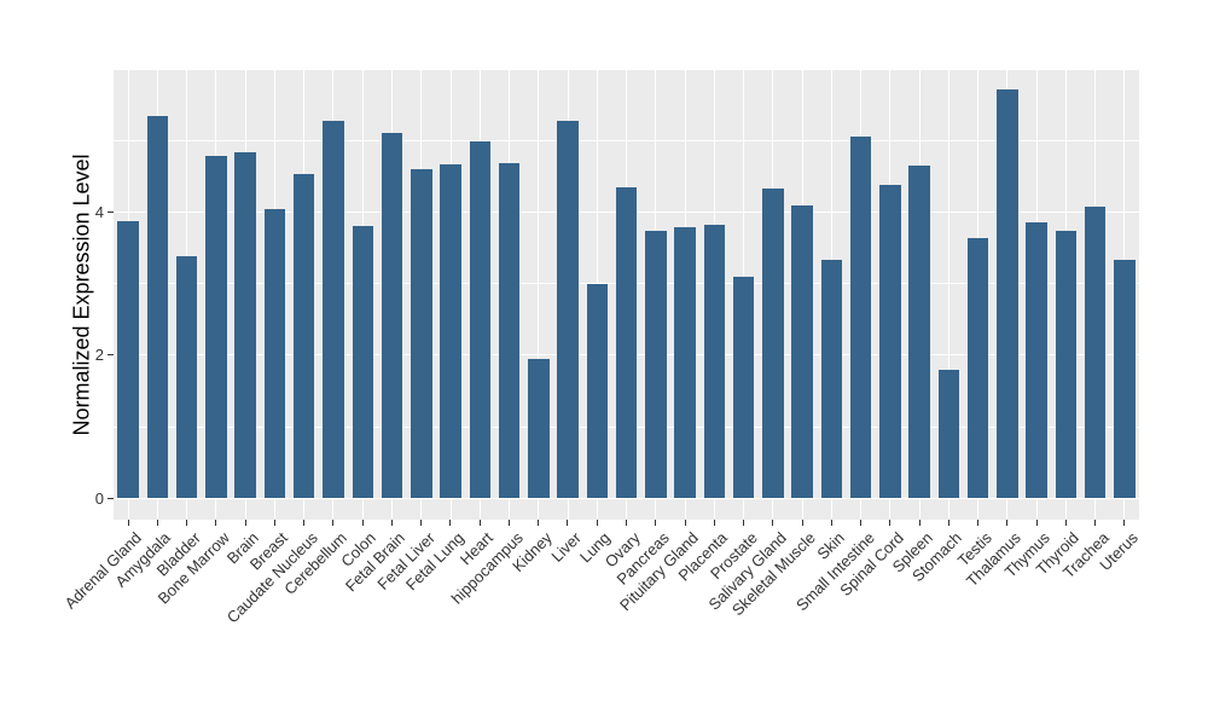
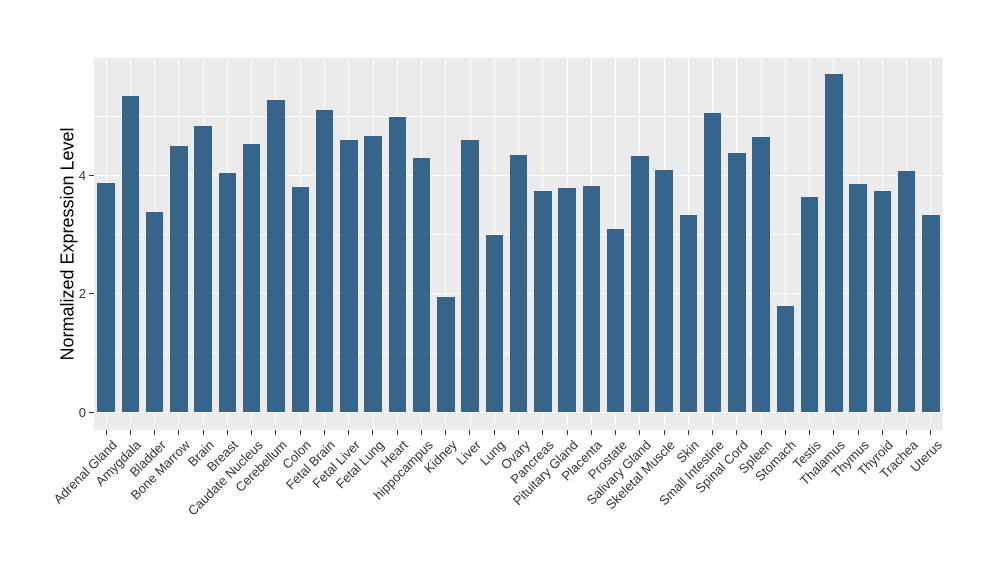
Bone Marrow: 4.8 -> 4.5
hippocampus: 4.7 -> 4.3
Liver: 5.3 -> 4.6
